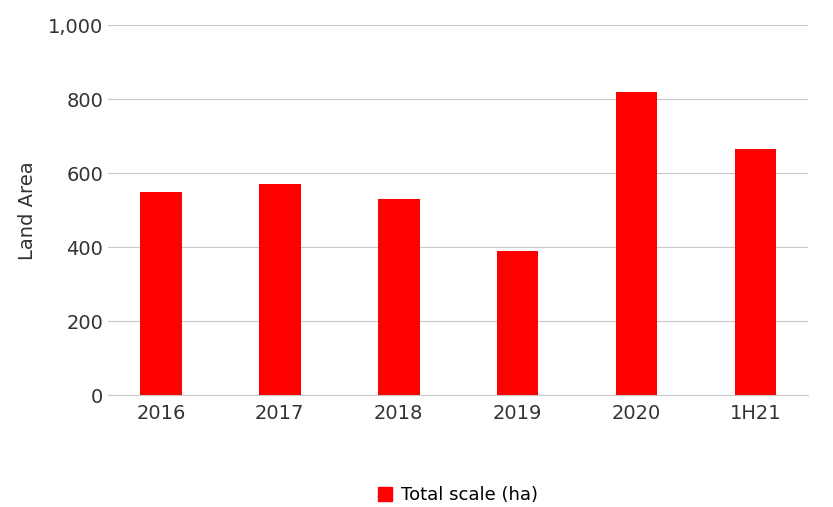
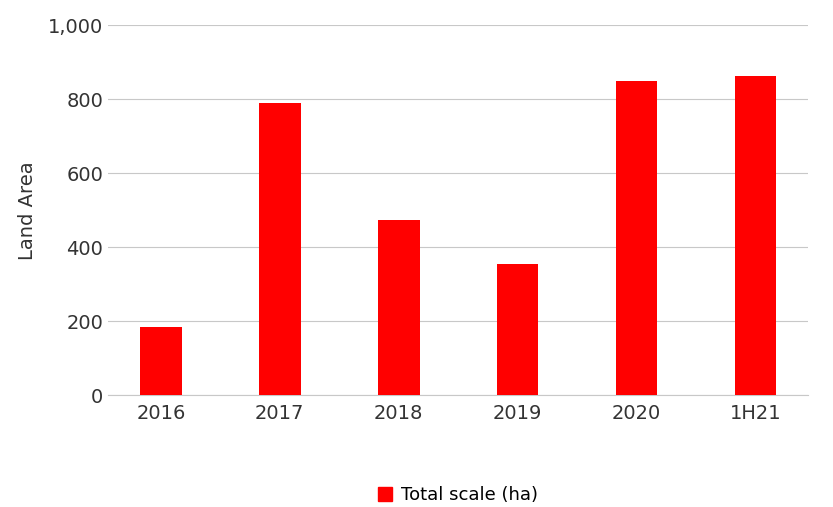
2016: 550 -> 185
2017: 570 -> 790
2018: 530 -> 475
2019: 390 -> 355
2020: 820 -> 850
1H21: 665 -> 862
